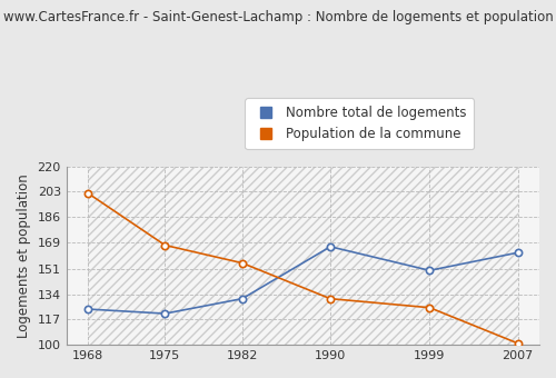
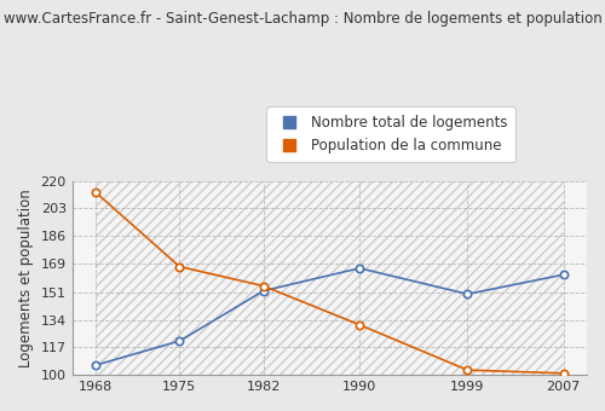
Nombre total de logements/1968: 124 -> 106
Population de la commune/1968: 202 -> 213
Nombre total de logements/1982: 131 -> 152
Population de la commune/1999: 125 -> 103
